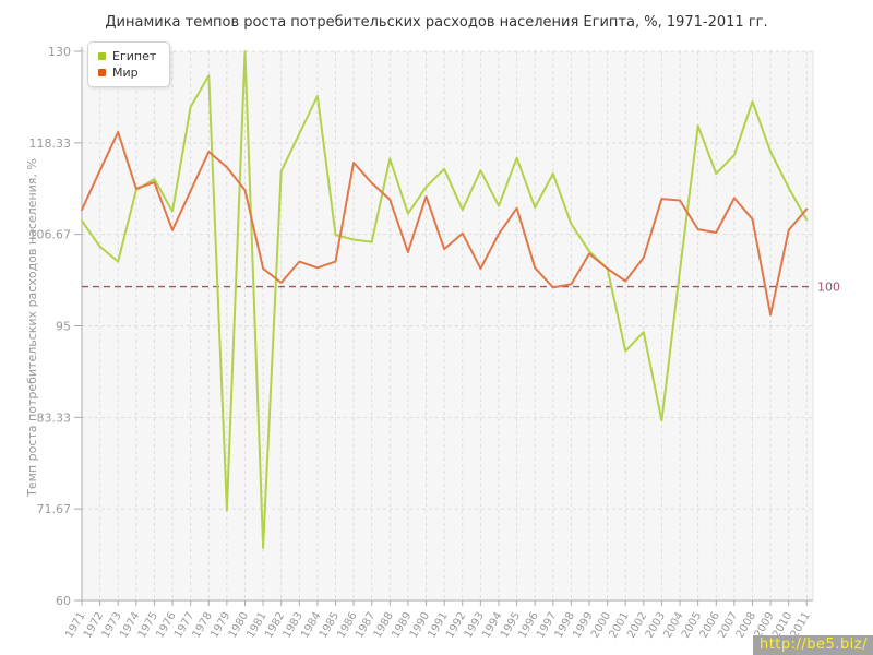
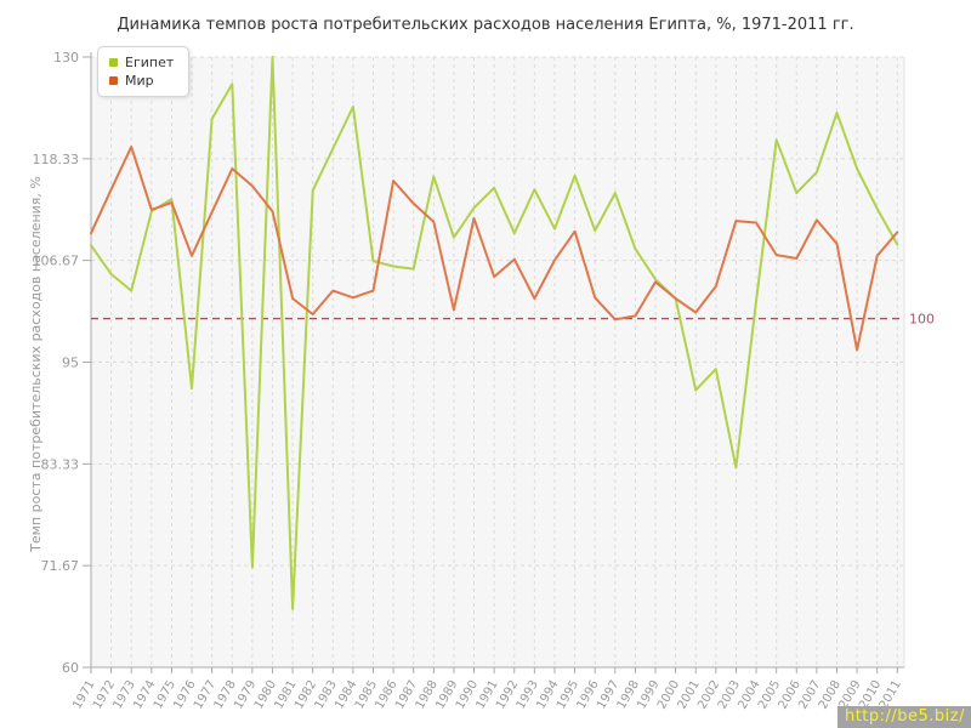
Египет/1976: 110 -> 92
Мир/1989: 104 -> 101
